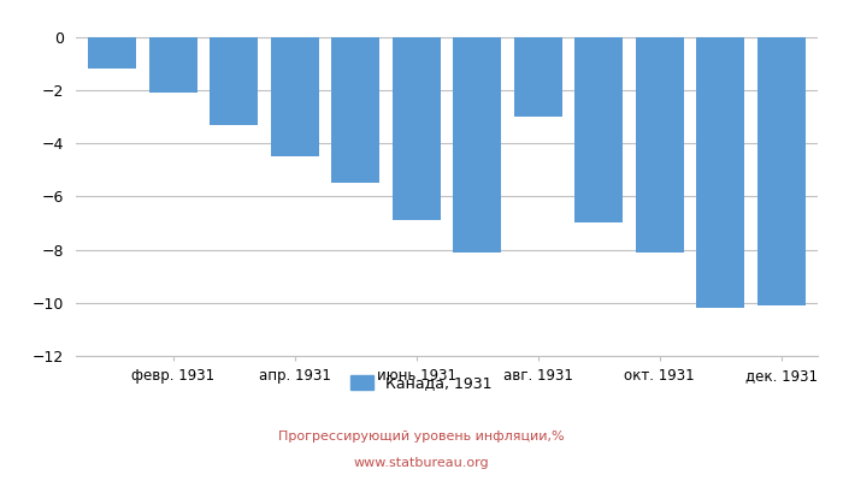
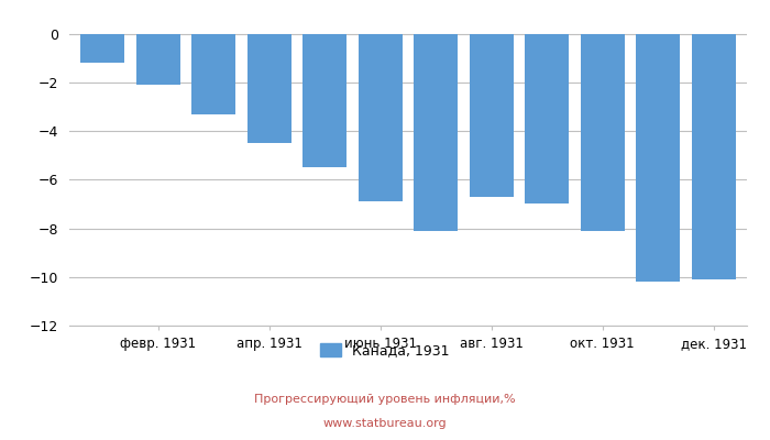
авг. 1931: -3.0 -> -6.7
